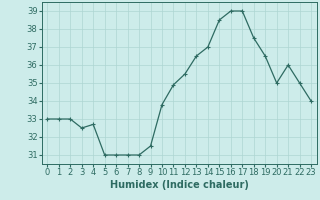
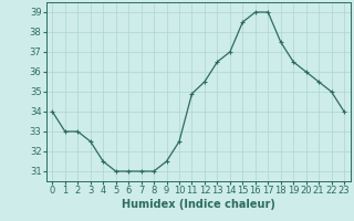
0: 33.0 -> 34.0
4: 32.7 -> 31.5
10: 33.8 -> 32.5
20: 35.0 -> 36.0
21: 36.0 -> 35.5
